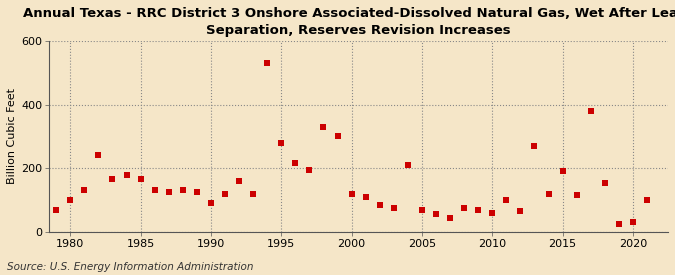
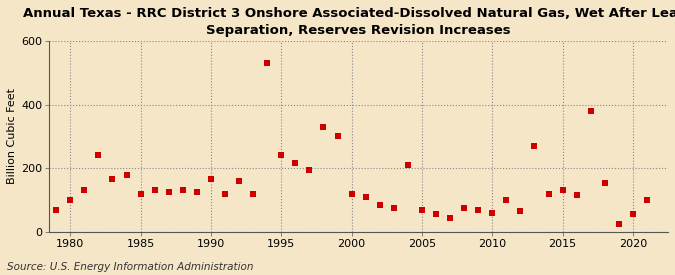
1985: 165 -> 120
1990: 90 -> 165
1995: 280 -> 240
2015: 190 -> 130
2020: 30 -> 55
